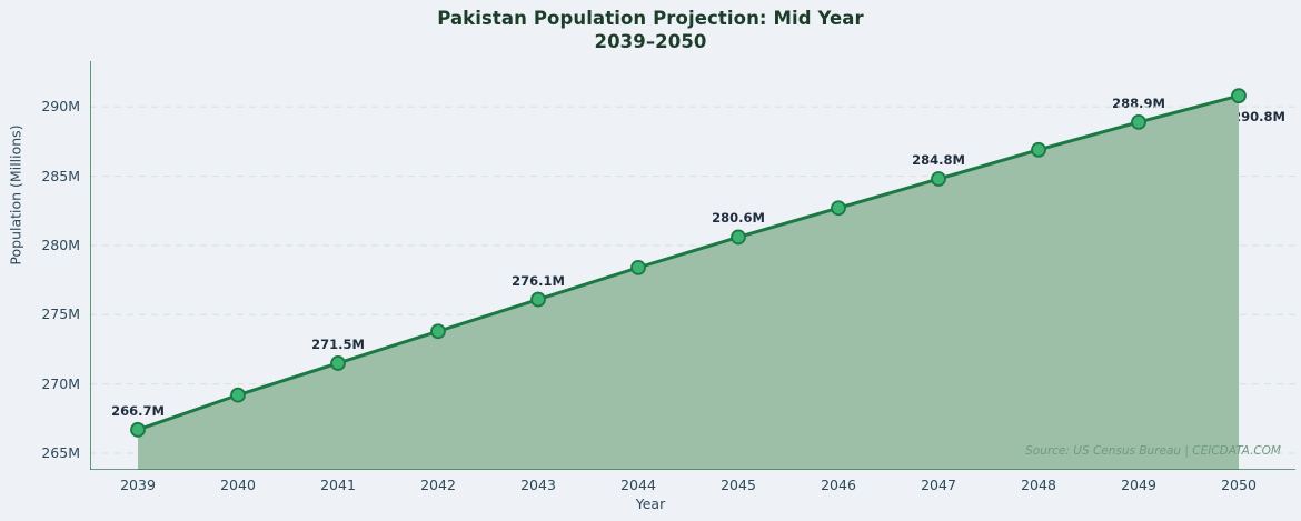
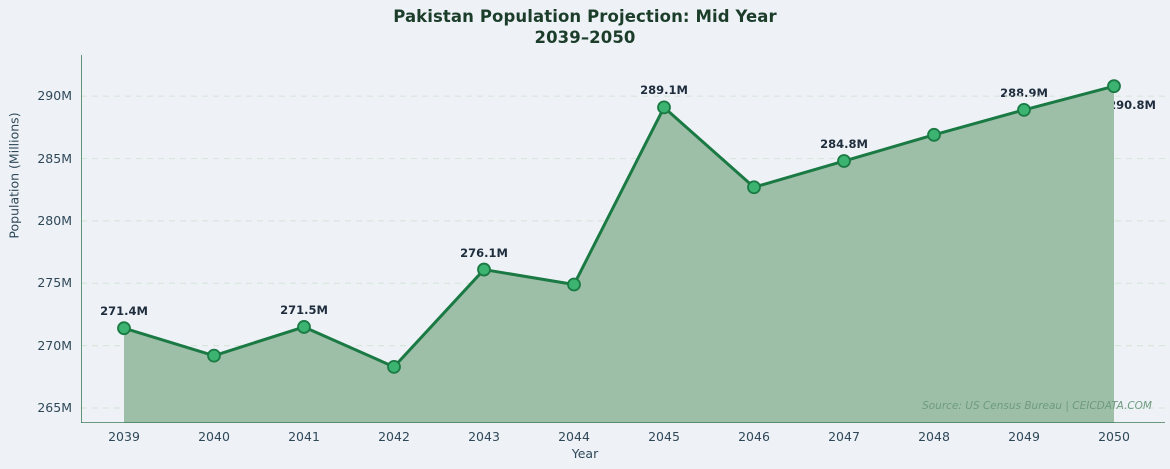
2039: 266.7M -> 271.4M
2042: 273.8M -> 268.3M
2044: 278.4M -> 274.9M
2045: 280.6M -> 289.1M
